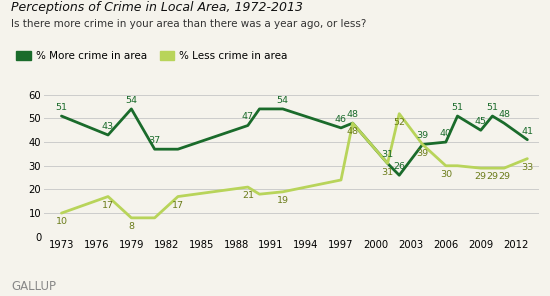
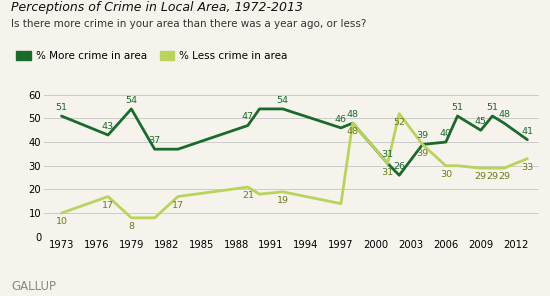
% Less crime in area/1997: 24 -> 14
